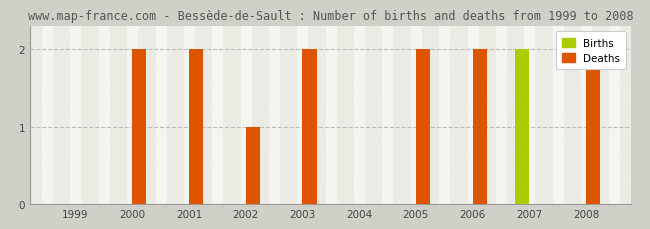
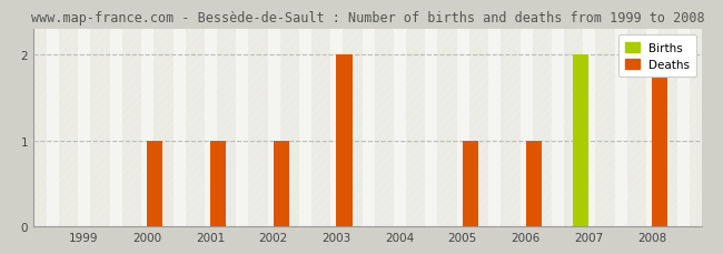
Deaths/2000: 2 -> 1
Deaths/2001: 2 -> 1
Deaths/2005: 2 -> 1
Deaths/2006: 2 -> 1
